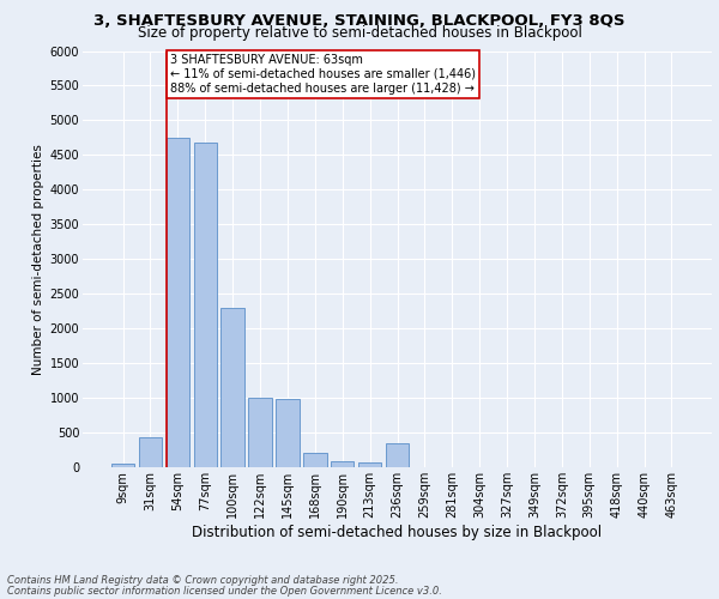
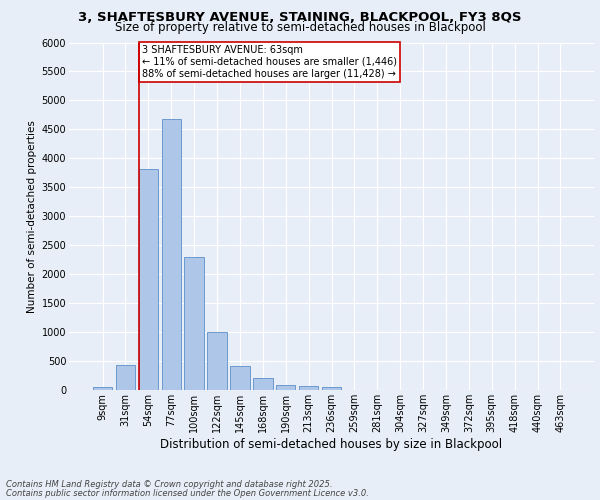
54sqm: 4740 -> 3820
145sqm: 980 -> 410
236sqm: 340 -> 60
